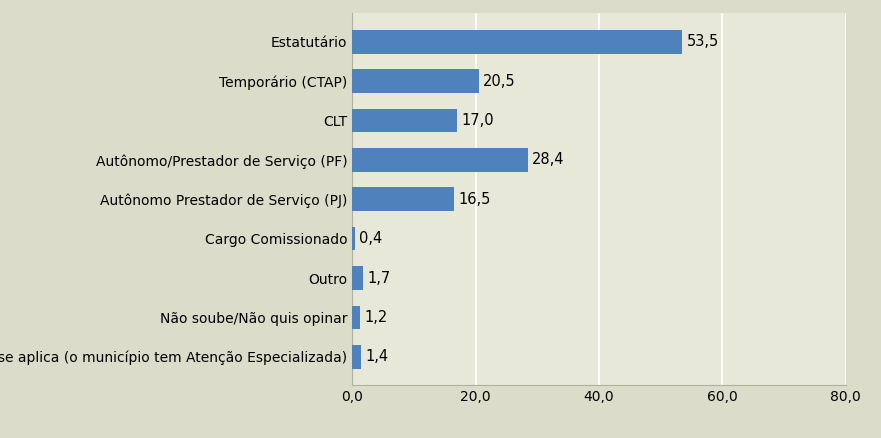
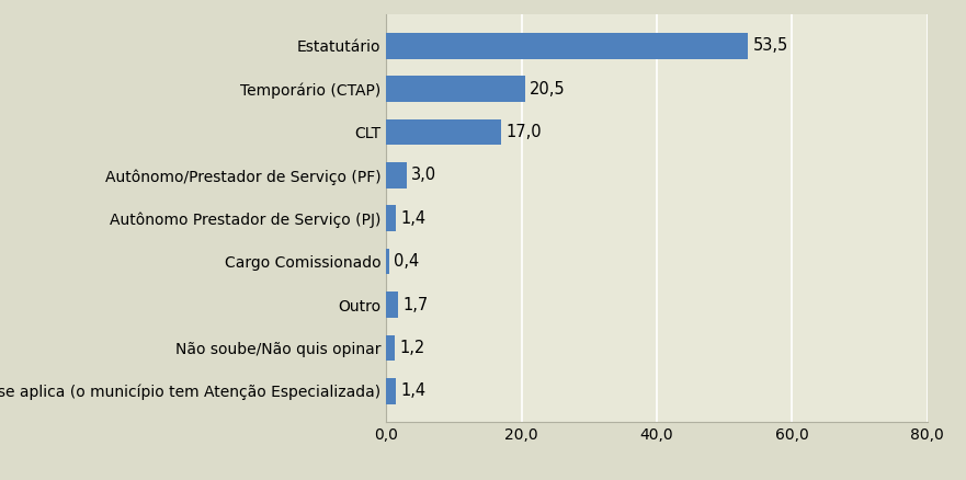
Autônomo/Prestador de Serviço (PF): 28,4 -> 3,0
Autônomo Prestador de Serviço (PJ): 16,5 -> 1,4
